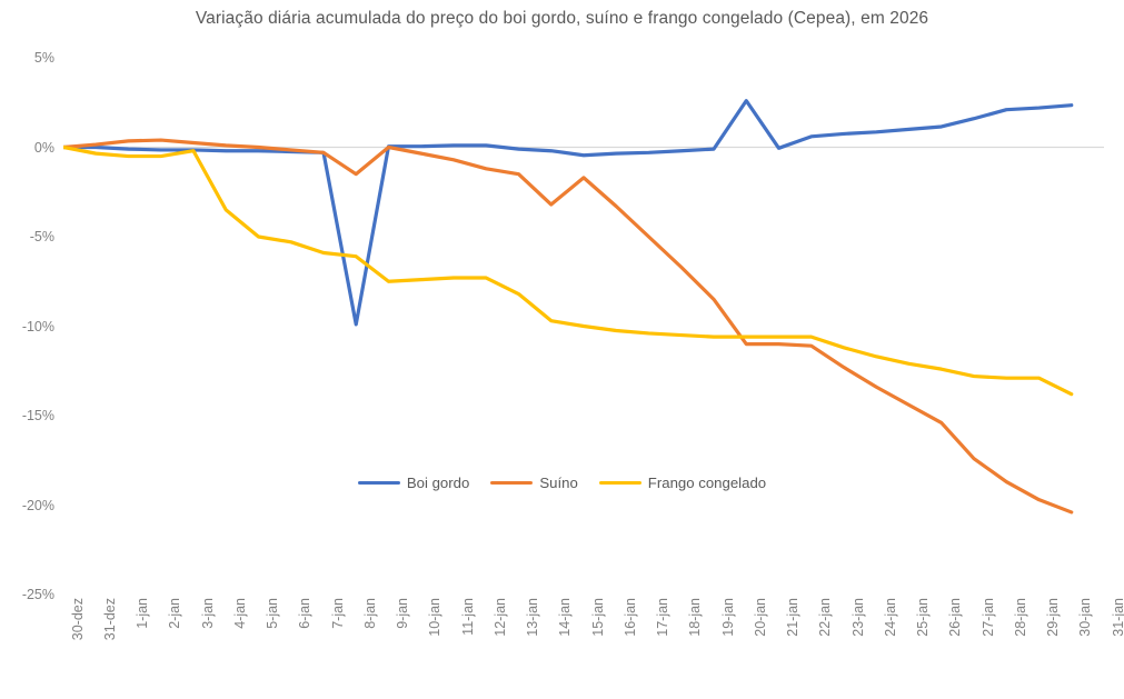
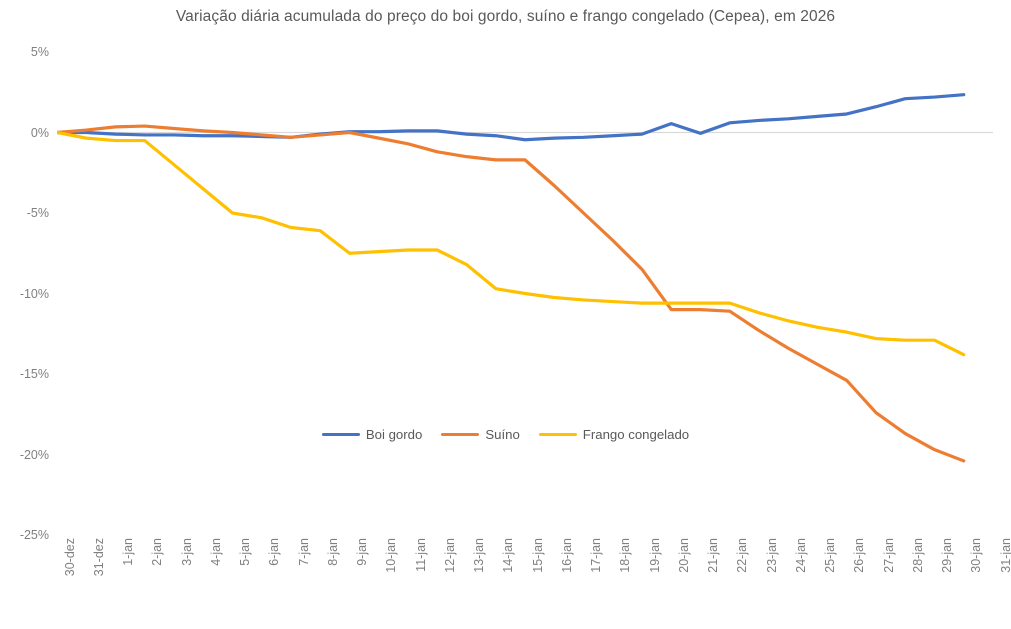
Frango congelado/3-jan: -0.2% -> -2.0%
Boi gordo/8-jan: -9.9% -> -0.1%
Suíno/8-jan: -1.5% -> -0.1%
Suíno/14-jan: -3.2% -> -1.7%
Boi gordo/20-jan: 2.6% -> 0.6%
